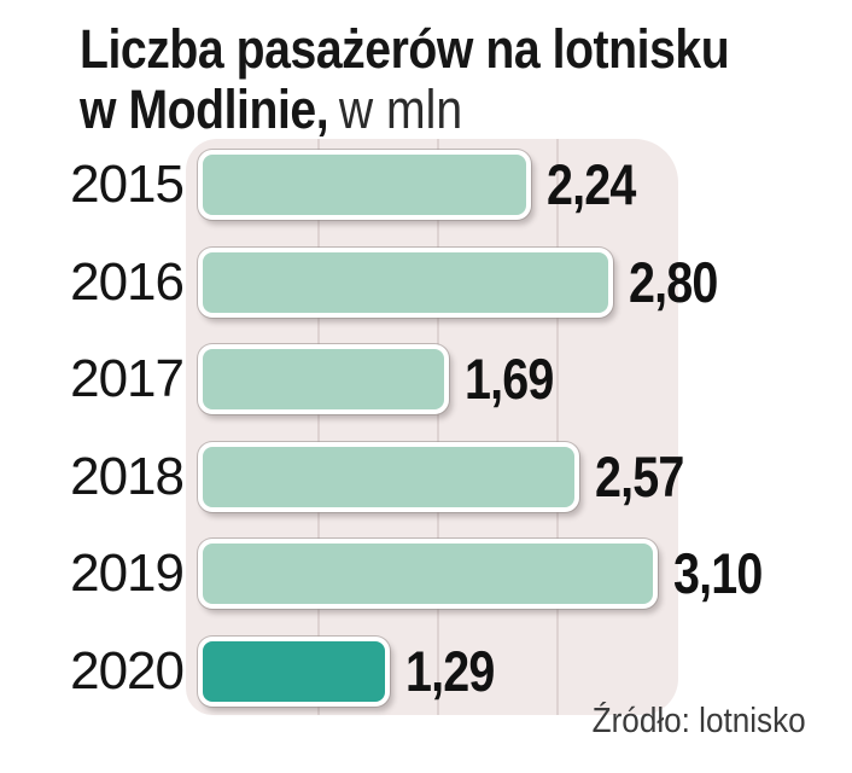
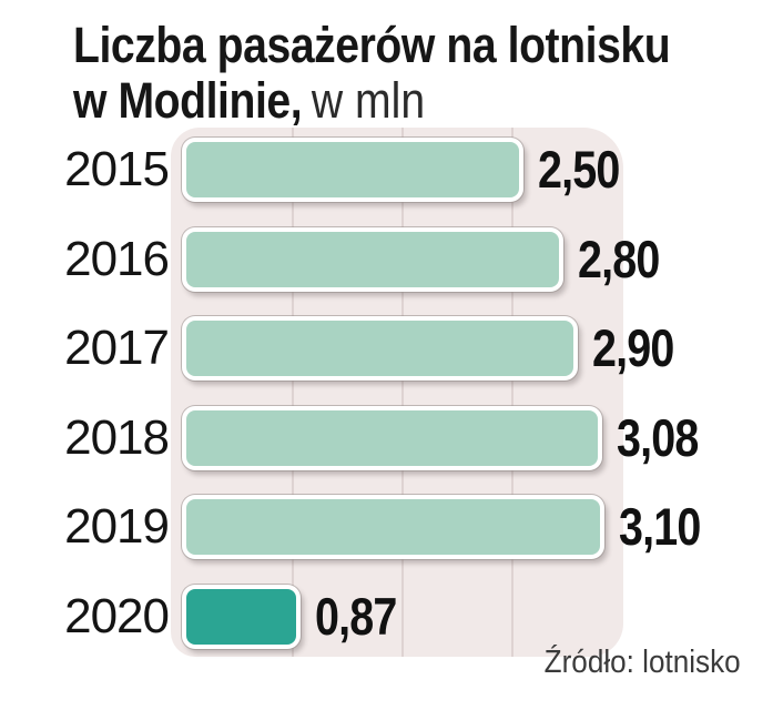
2015: 2,24 -> 2,50
2017: 1,69 -> 2,90
2018: 2,57 -> 3,08
2020: 1,29 -> 0,87
